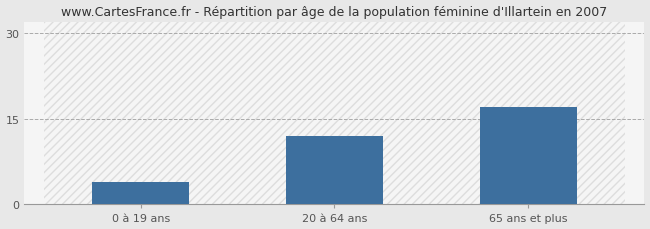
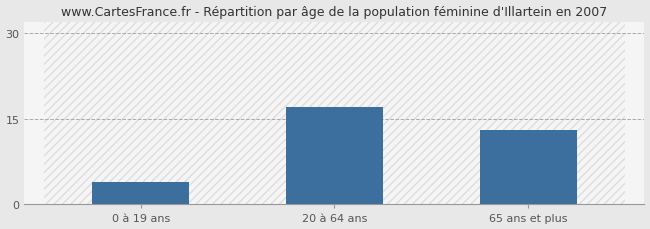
20 à 64 ans: 12 -> 17
65 ans et plus: 17 -> 13
